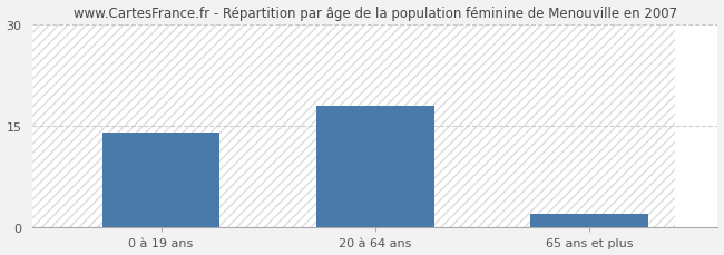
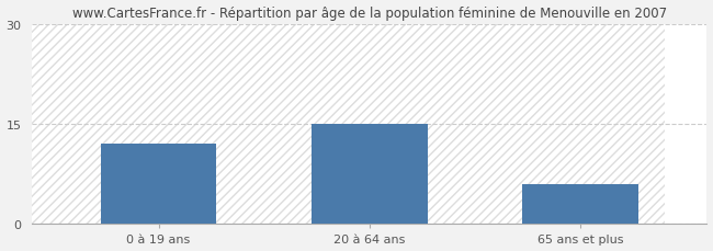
0 à 19 ans: 14 -> 12
20 à 64 ans: 18 -> 15
65 ans et plus: 2 -> 6
